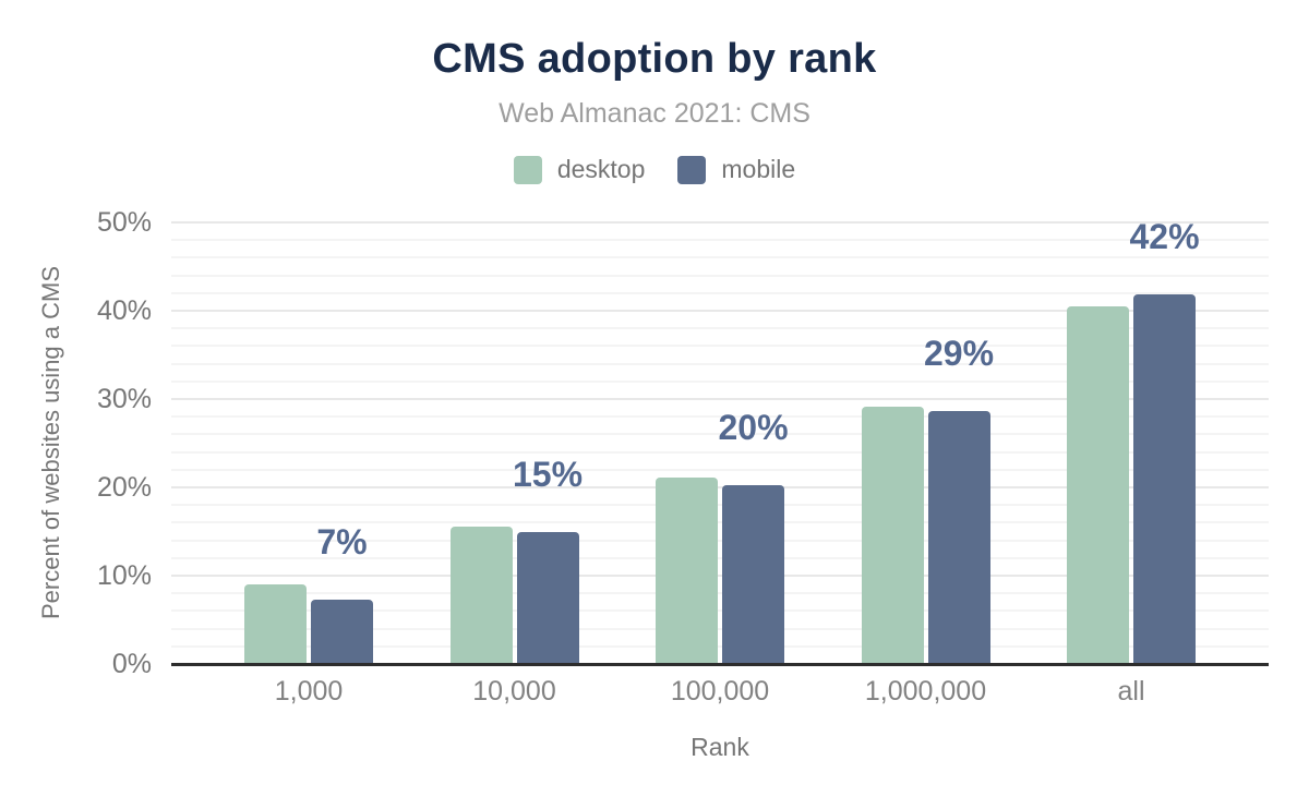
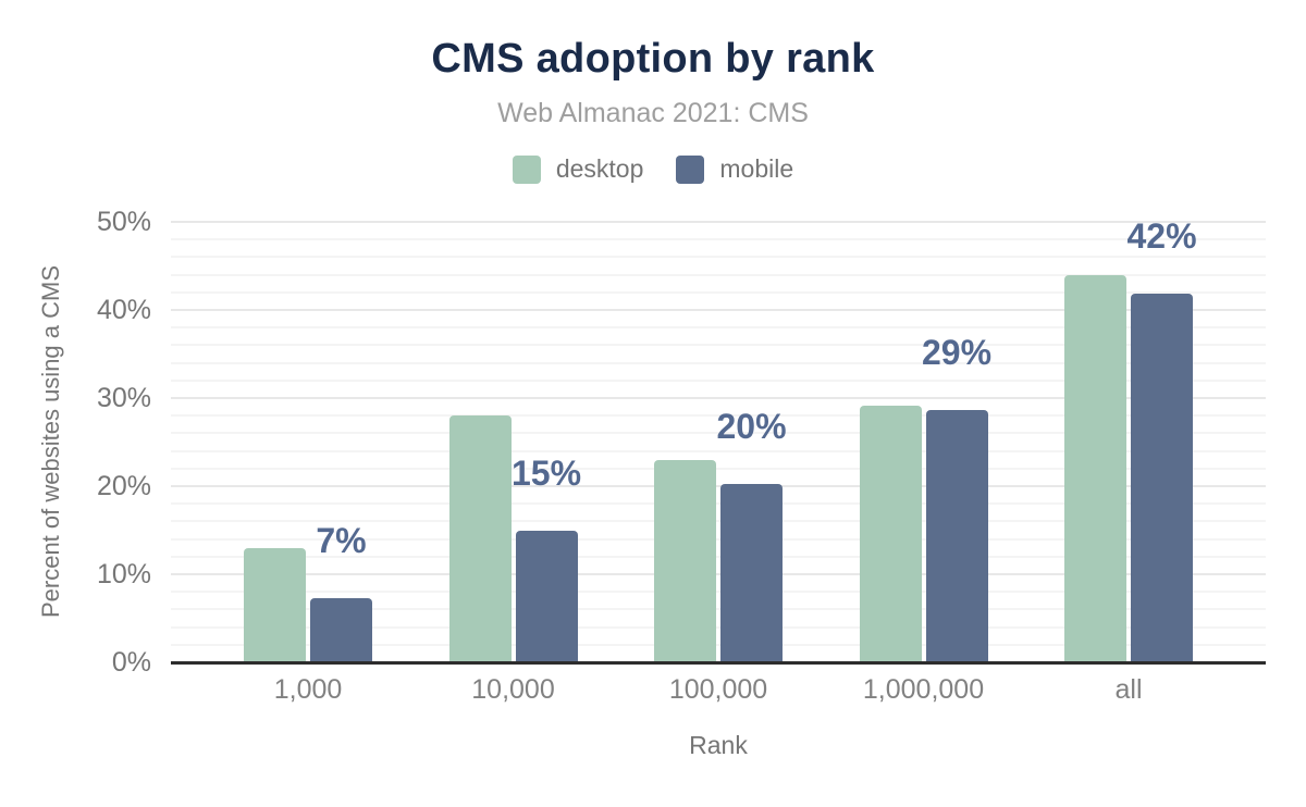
desktop/1,000: 9% -> 13%
desktop/10,000: 16% -> 28%
desktop/100,000: 21% -> 23%
desktop/all: 40% -> 44%
